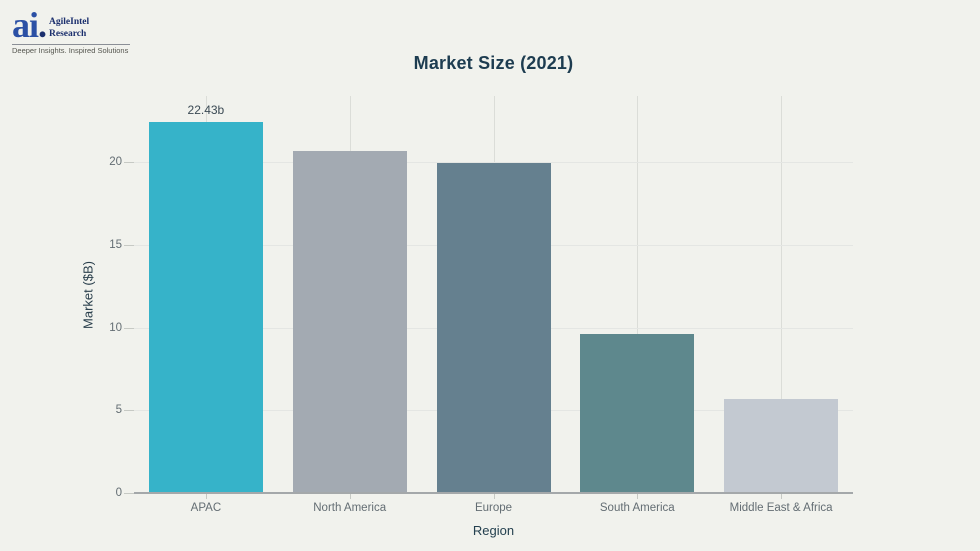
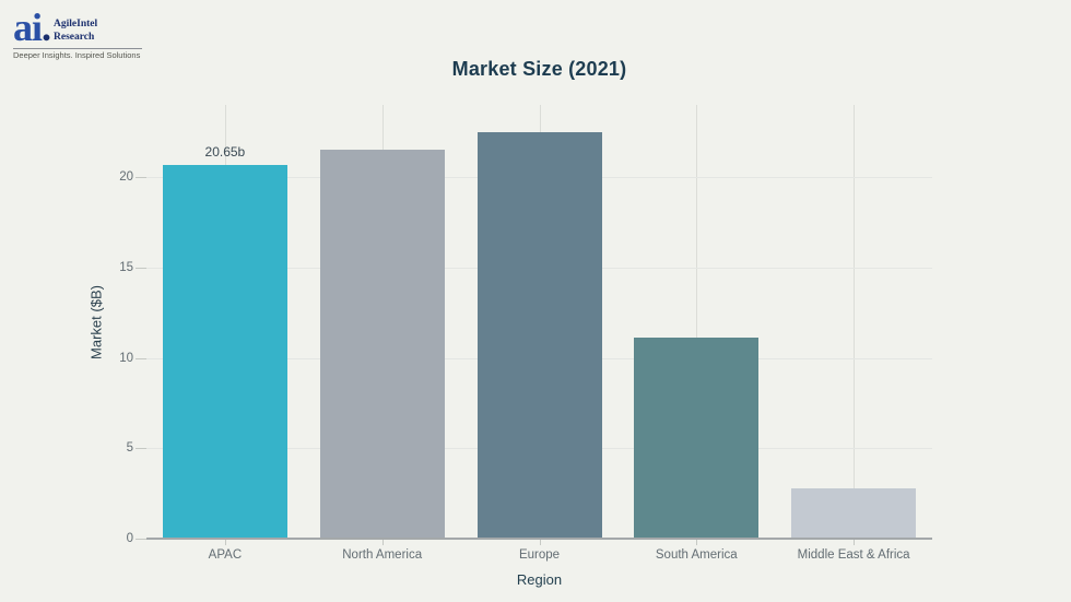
APAC: 22.43b -> 20.65b
North America: 20.7 -> 21.5
Europe: 19.9 -> 22.5
South America: 9.6 -> 11.1
Middle East & Africa: 5.7 -> 2.8
